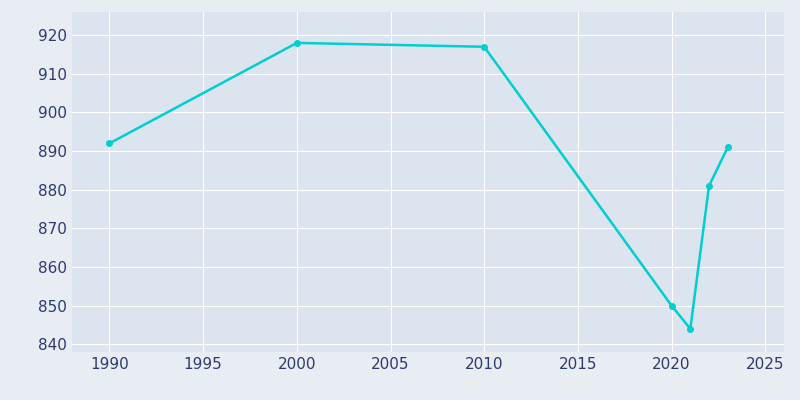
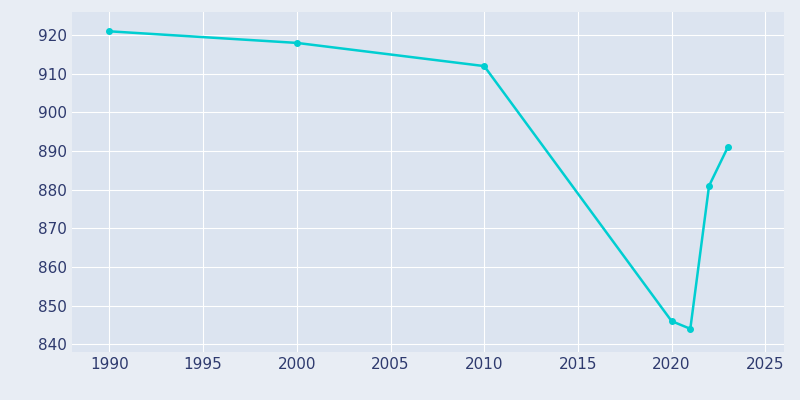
1990: 892 -> 921
2010: 917 -> 912
2020: 850 -> 846
